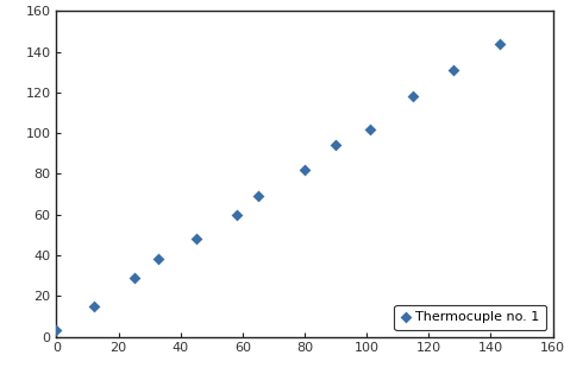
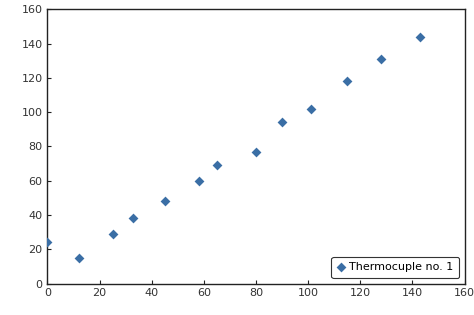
0: 3 -> 24
80: 82 -> 77
